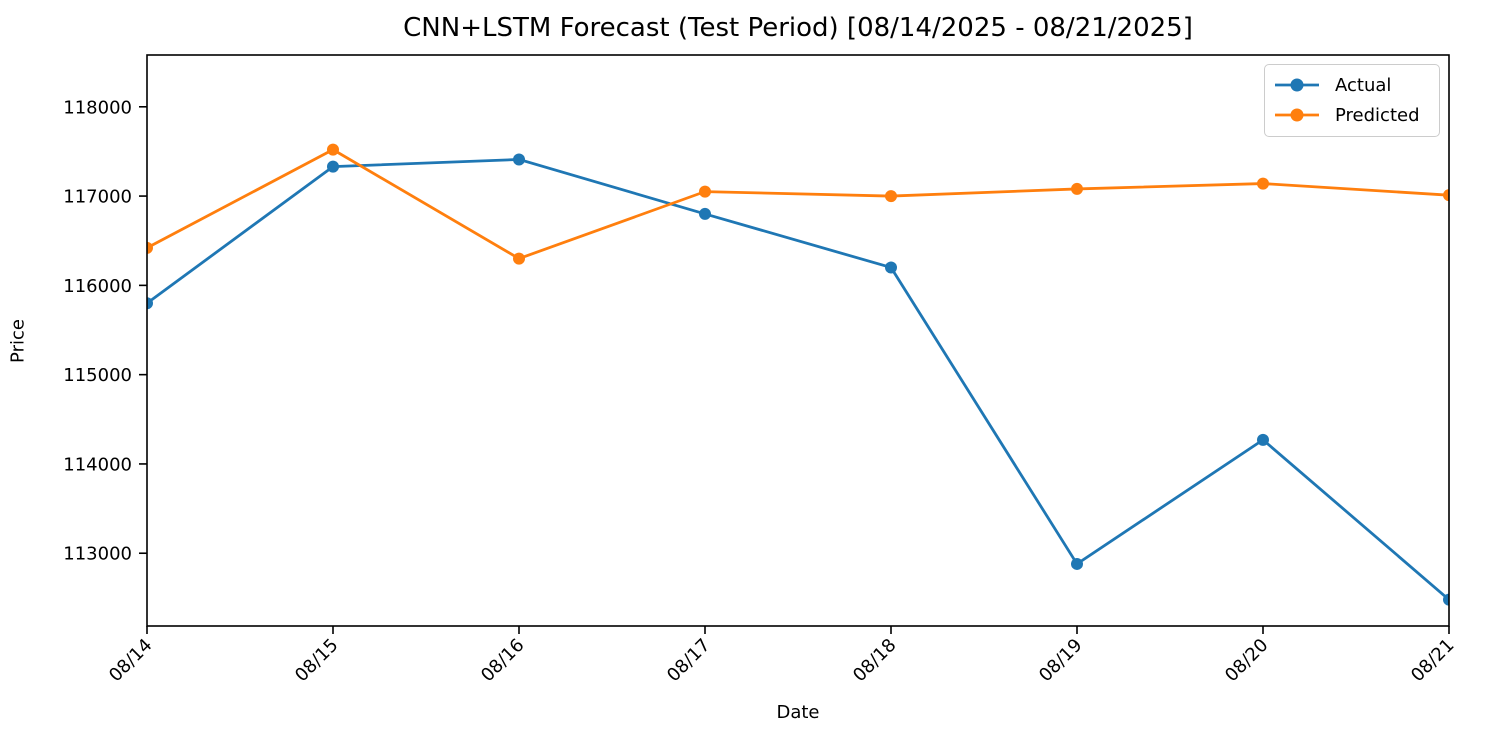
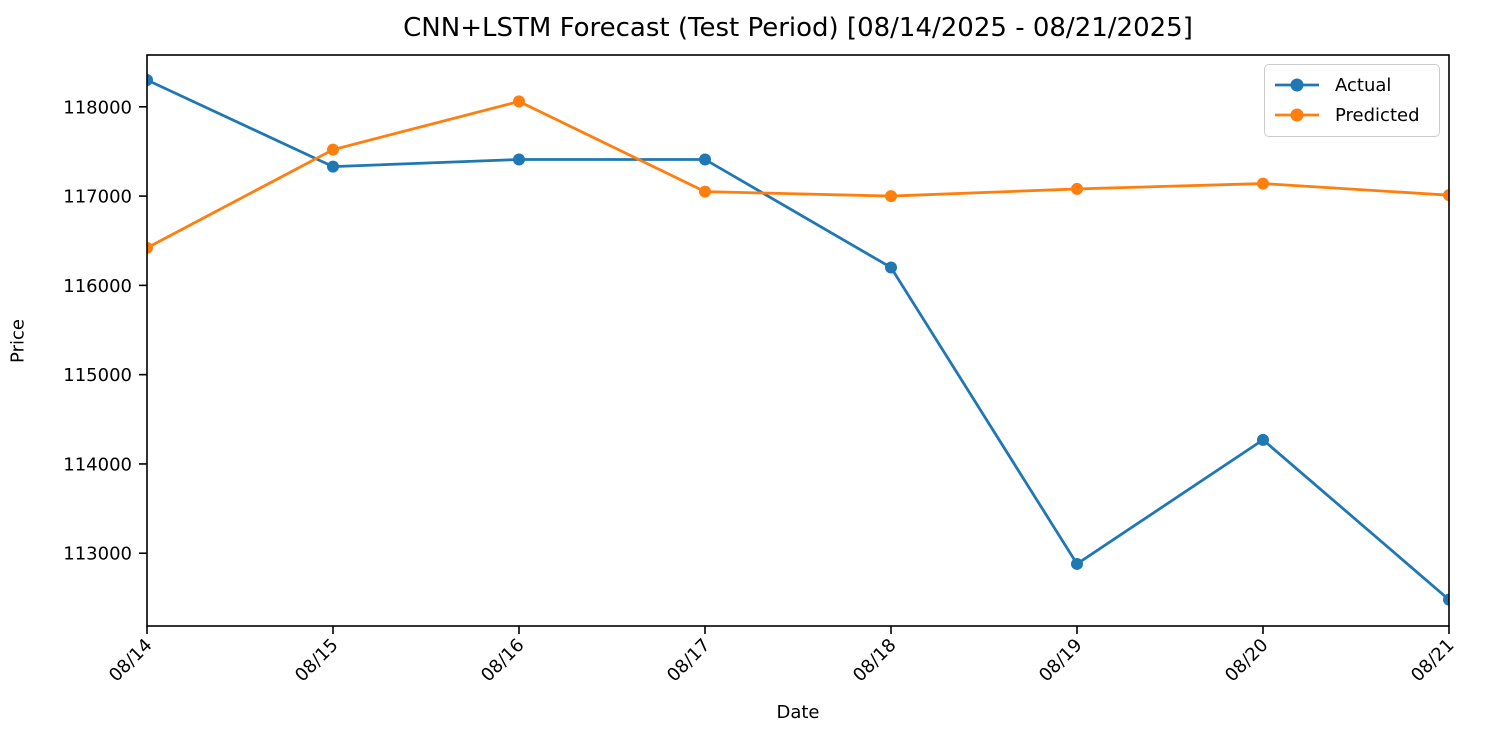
Actual/08/14: 115800 -> 118300
Predicted/08/16: 116300 -> 118100
Actual/08/17: 116800 -> 117400
